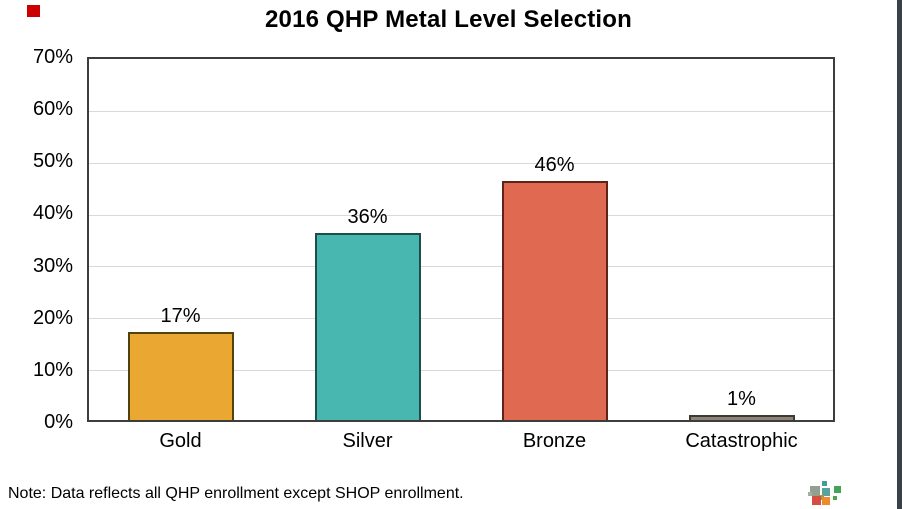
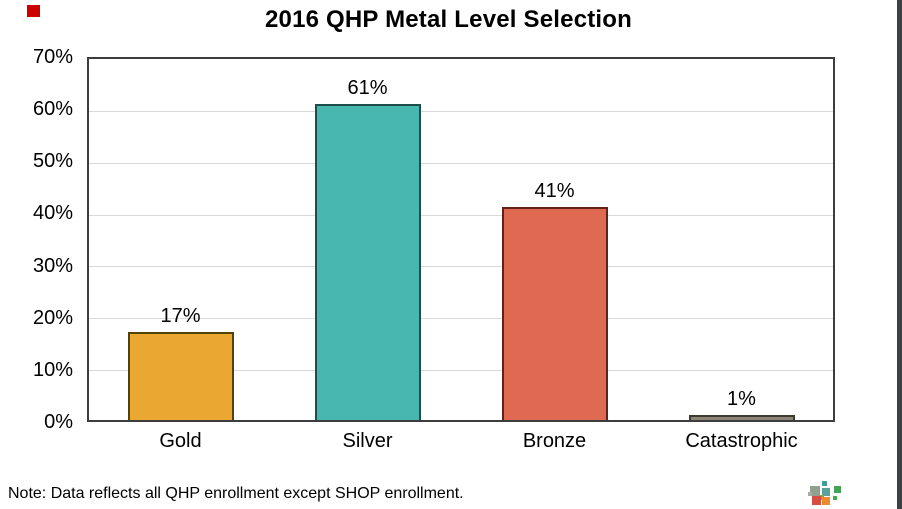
Silver: 36% -> 61%
Bronze: 46% -> 41%
